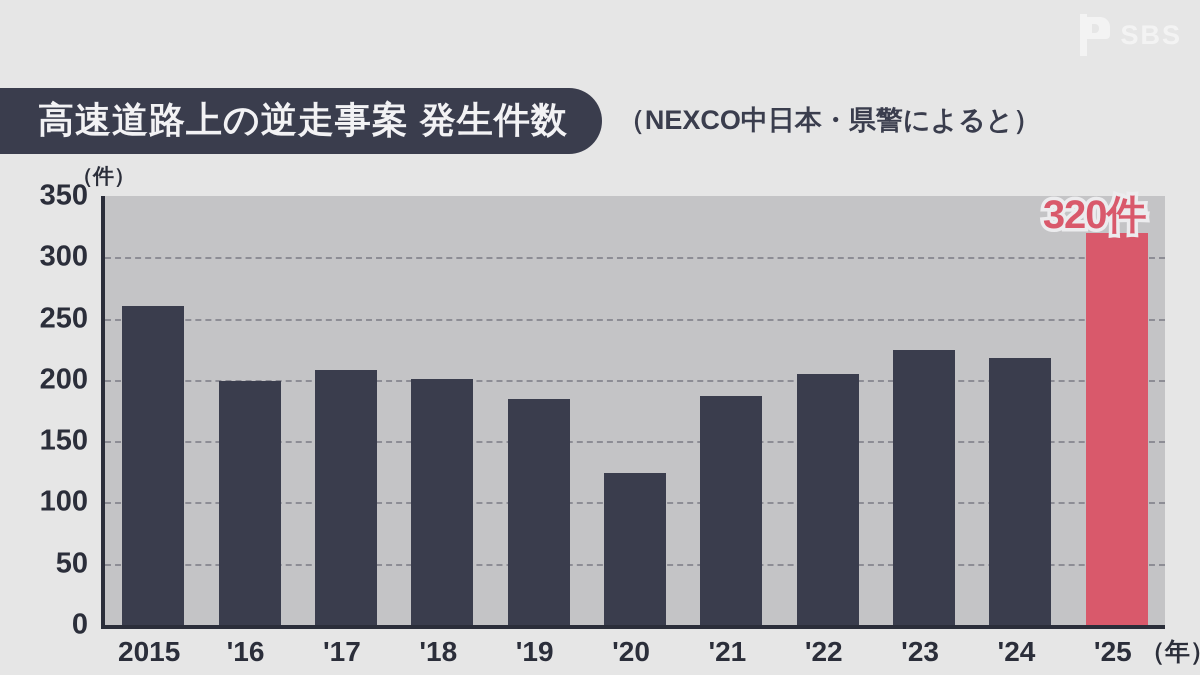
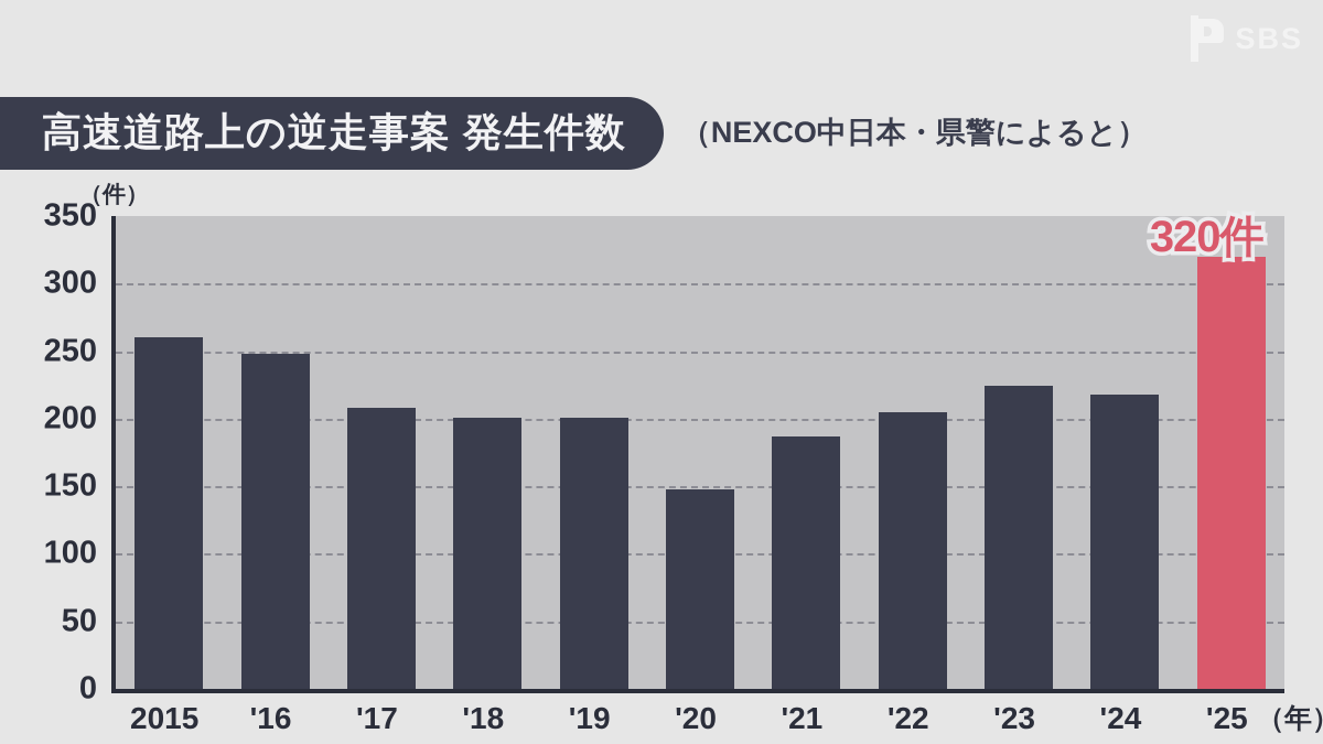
'16: 199 -> 248
'19: 184 -> 201
'20: 124 -> 148
